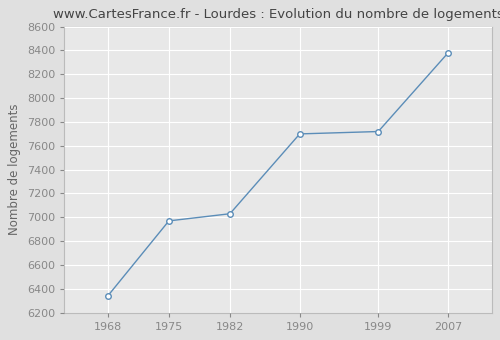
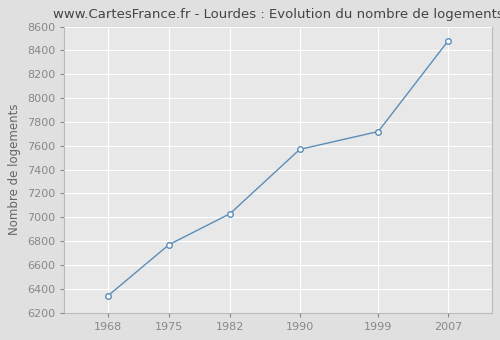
1975: 6970 -> 6770
1990: 7700 -> 7570
2007: 8380 -> 8480
